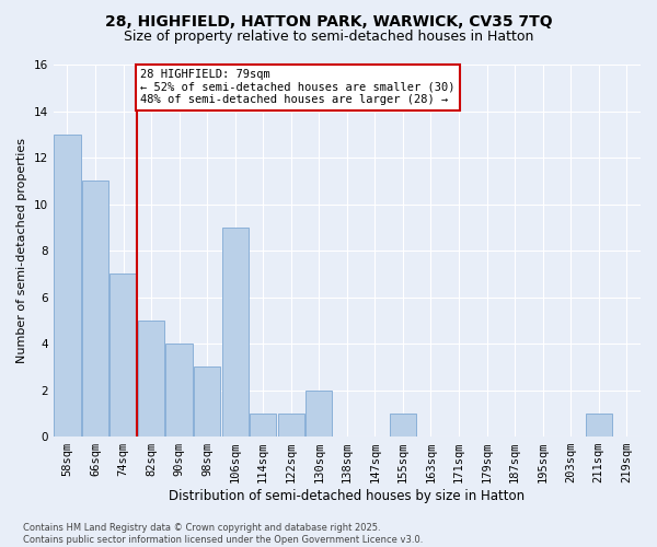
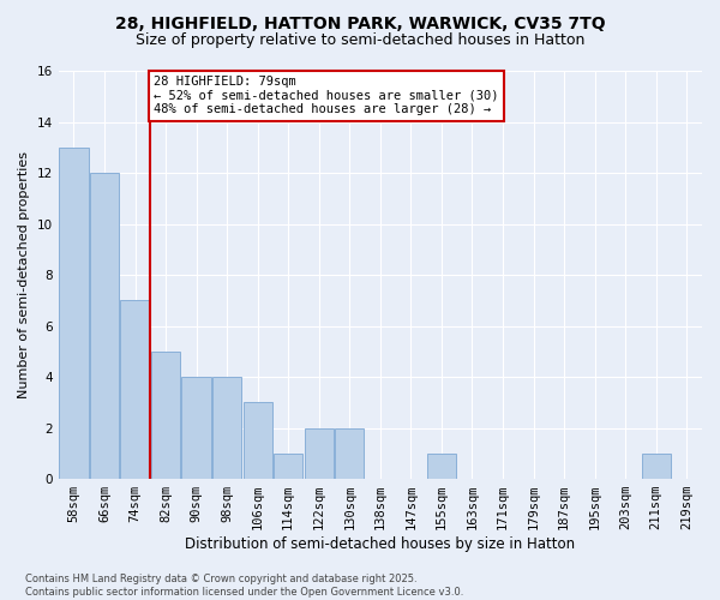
66sqm: 11 -> 12
98sqm: 3 -> 4
106sqm: 9 -> 3
122sqm: 1 -> 2
